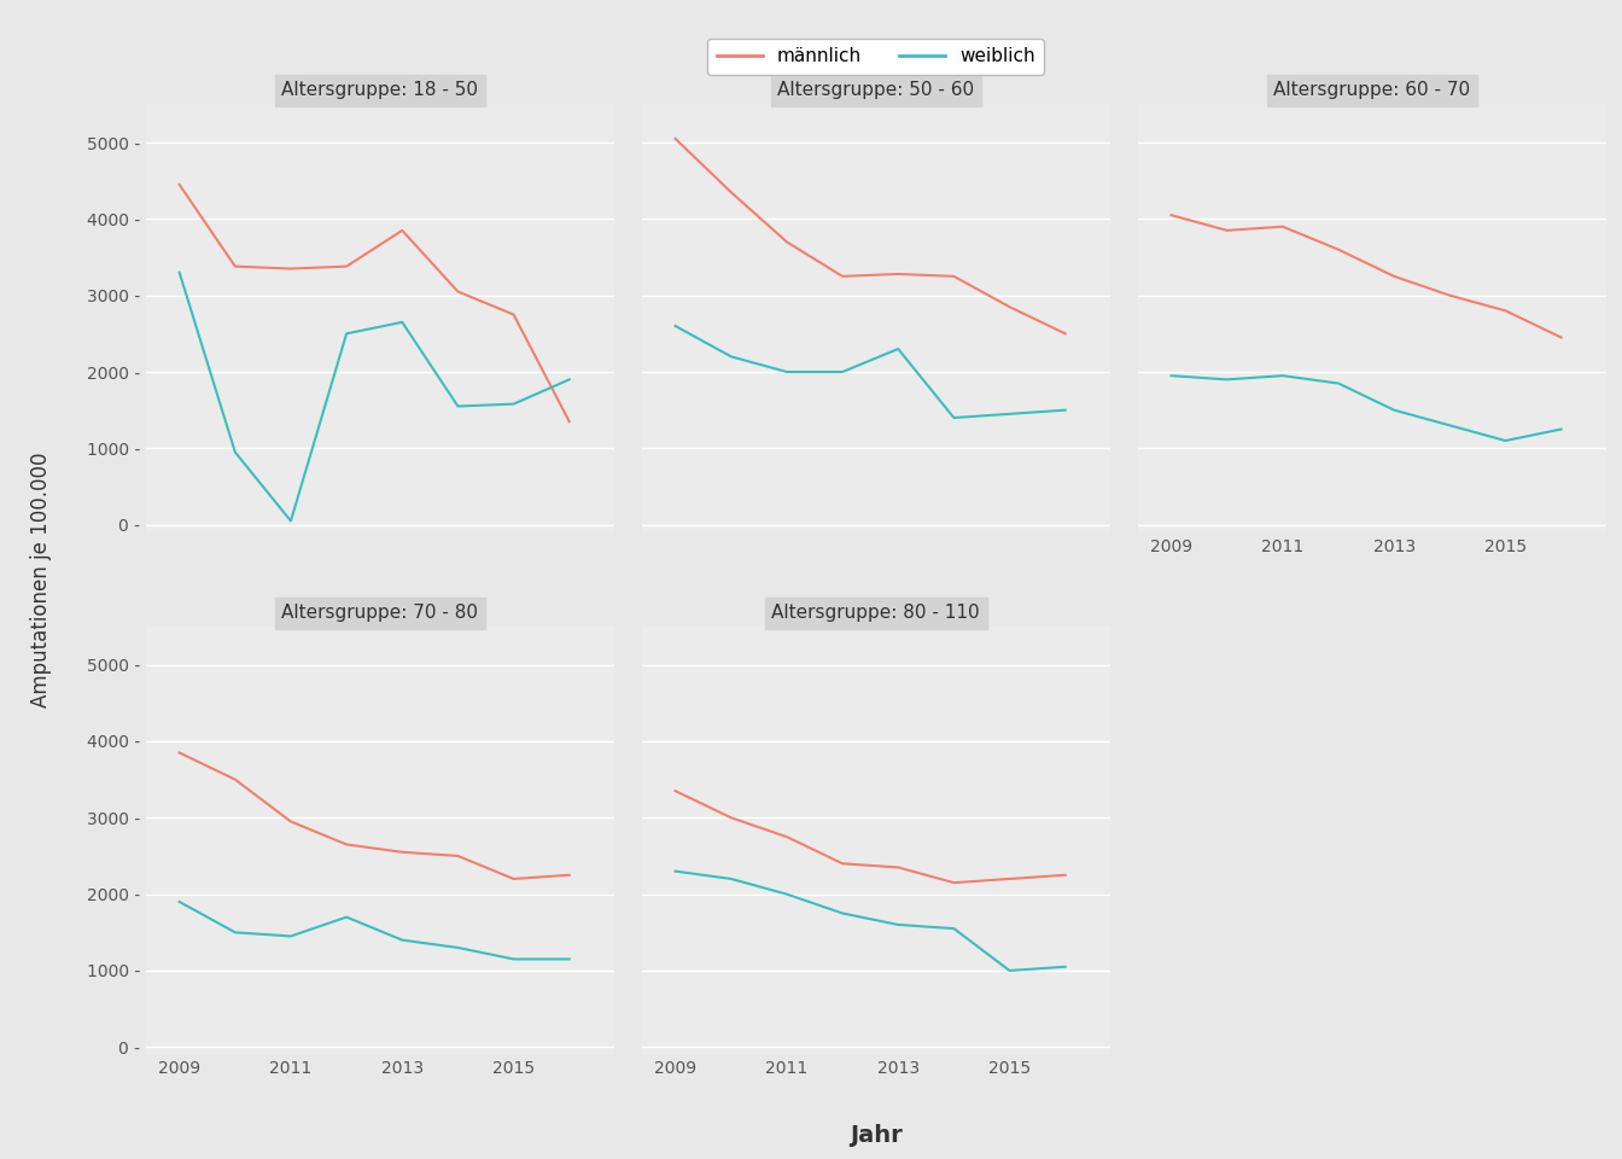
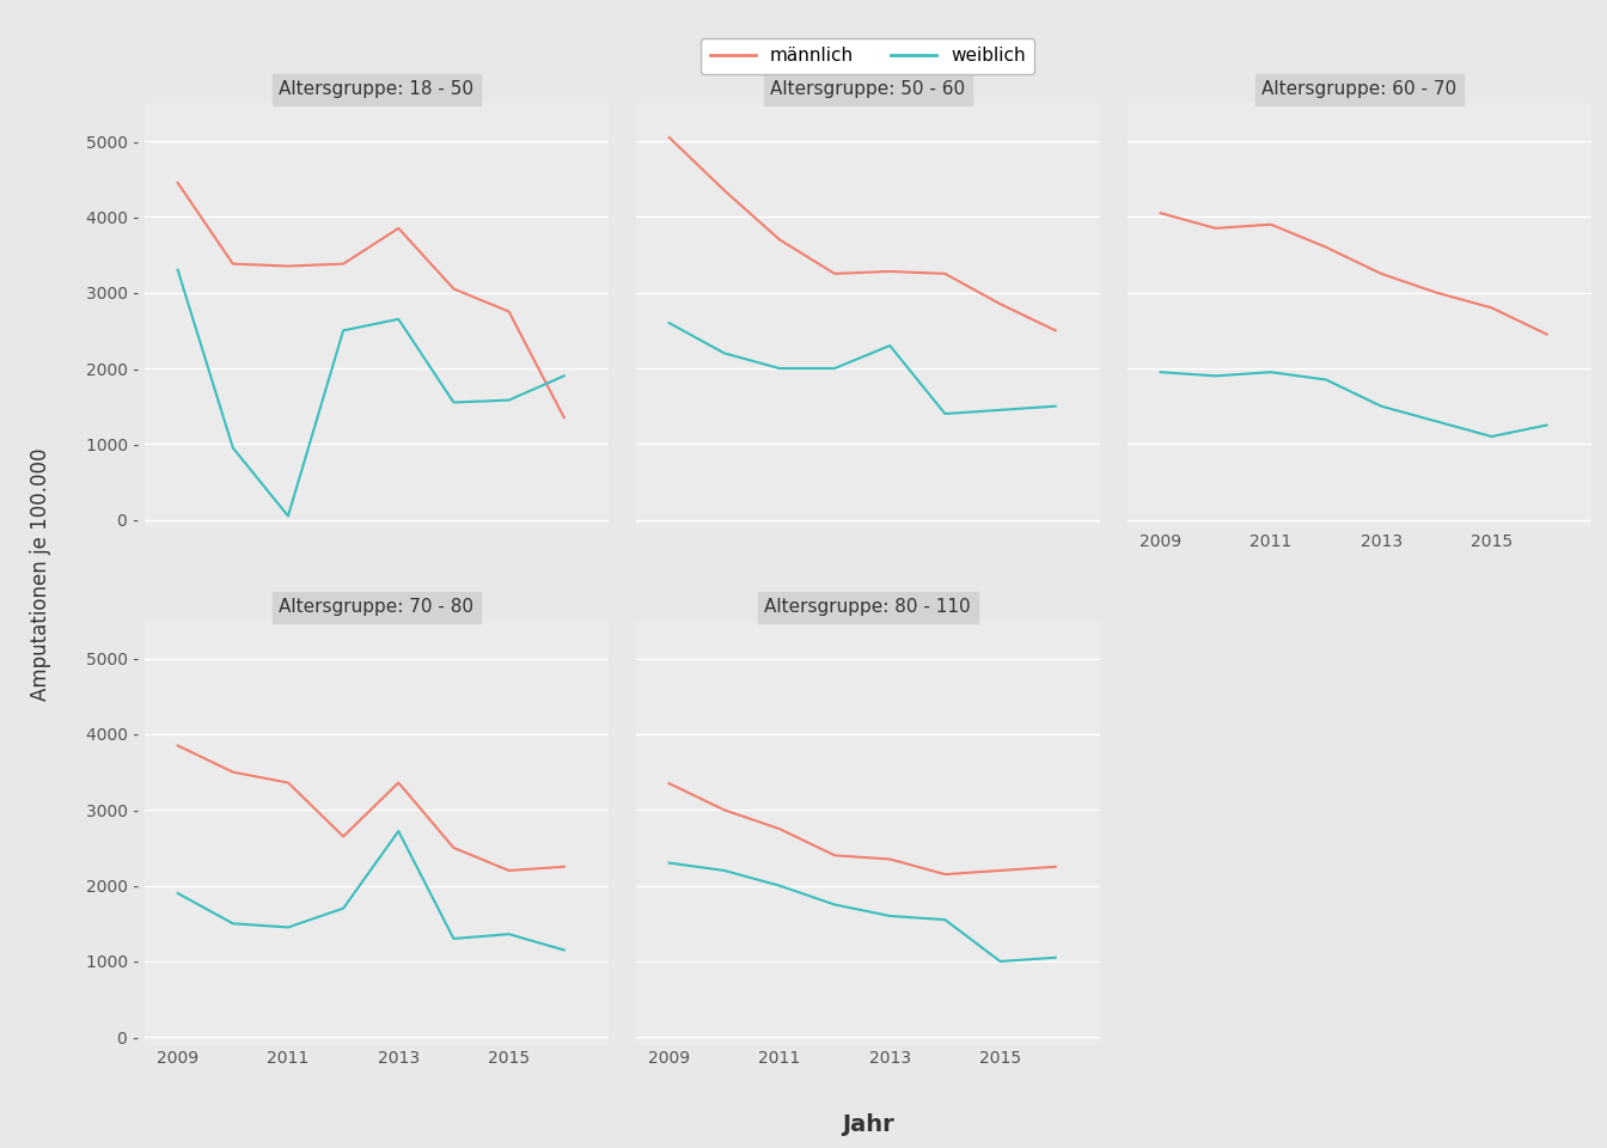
Altersgruppe: 70 - 80/männlich/2011: 2950 - -> 3360 -
Altersgruppe: 70 - 80/männlich/2013: 2550 - -> 3360 -
Altersgruppe: 70 - 80/weiblich/2013: 1400 - -> 2720 -
Altersgruppe: 70 - 80/weiblich/2015: 1150 - -> 1360 -
